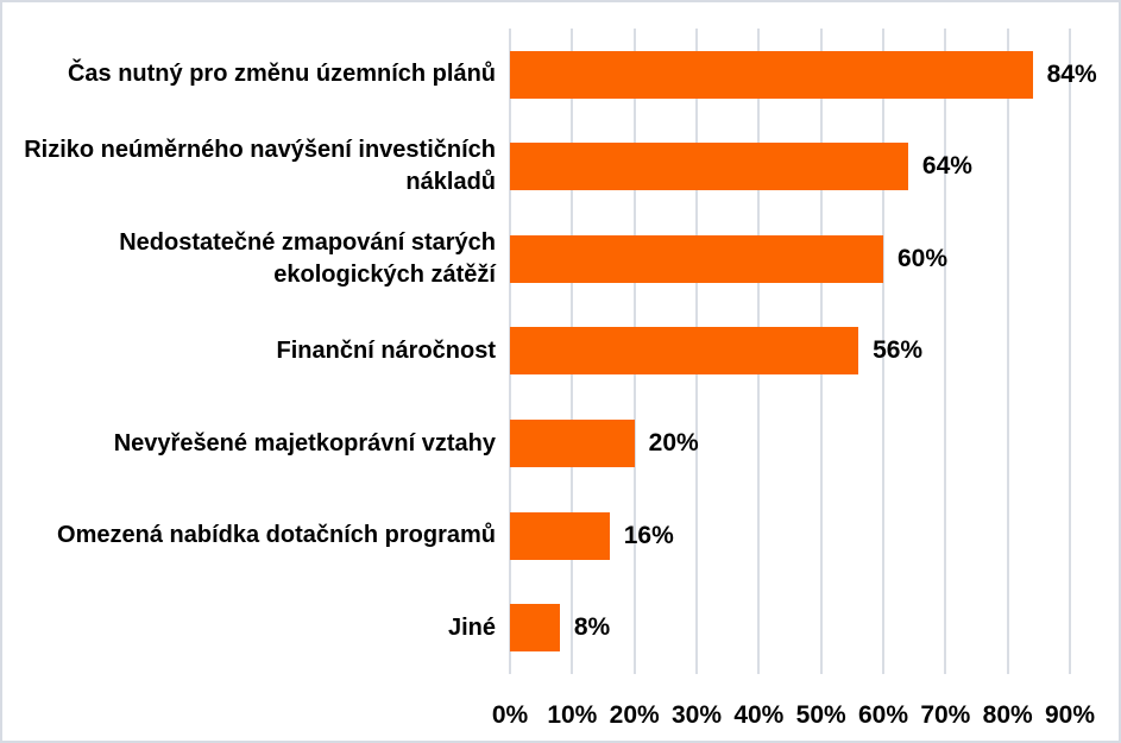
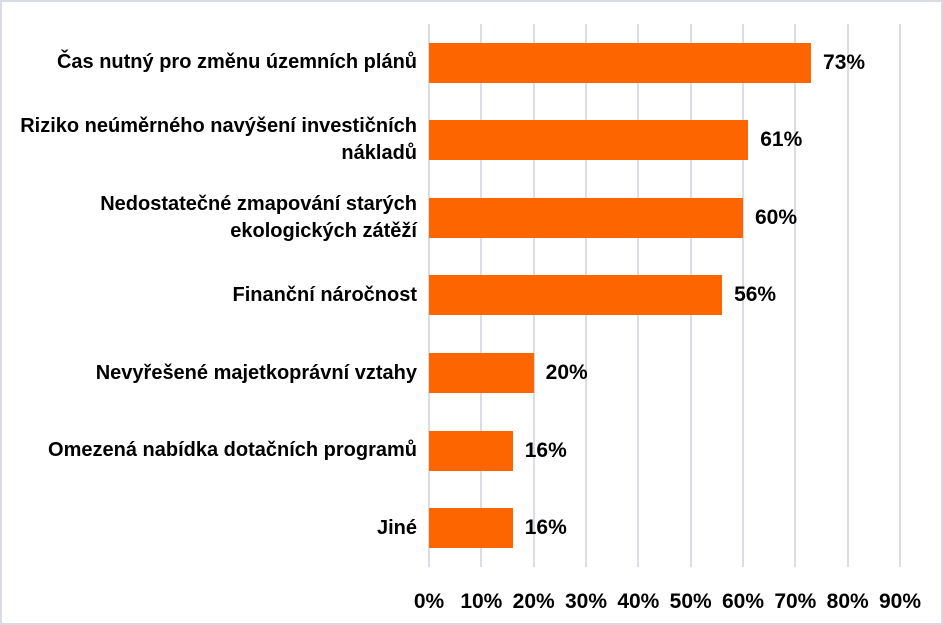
Čas nutný pro změnu územních plánů: 84% -> 73%
Riziko neúměrného navýšení investičních nákladů: 64% -> 61%
Jiné: 8% -> 16%
